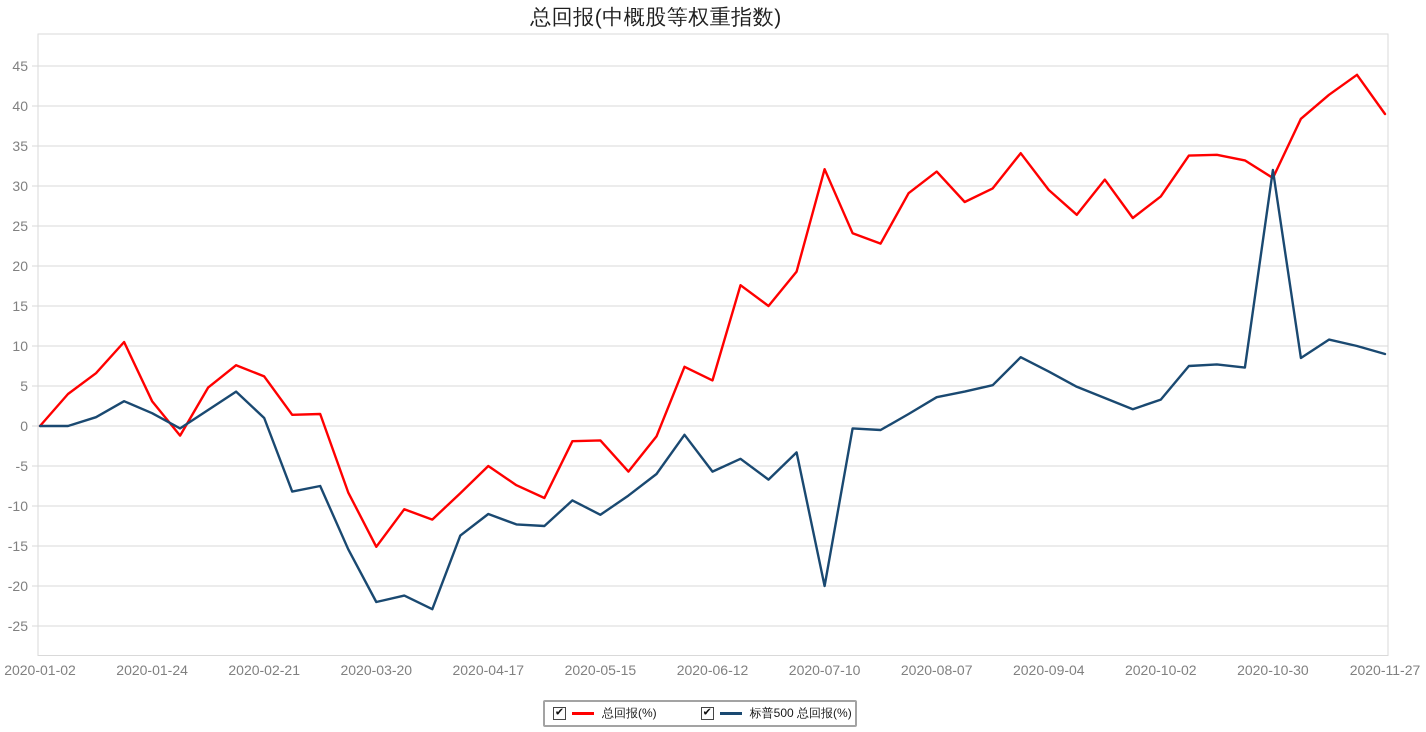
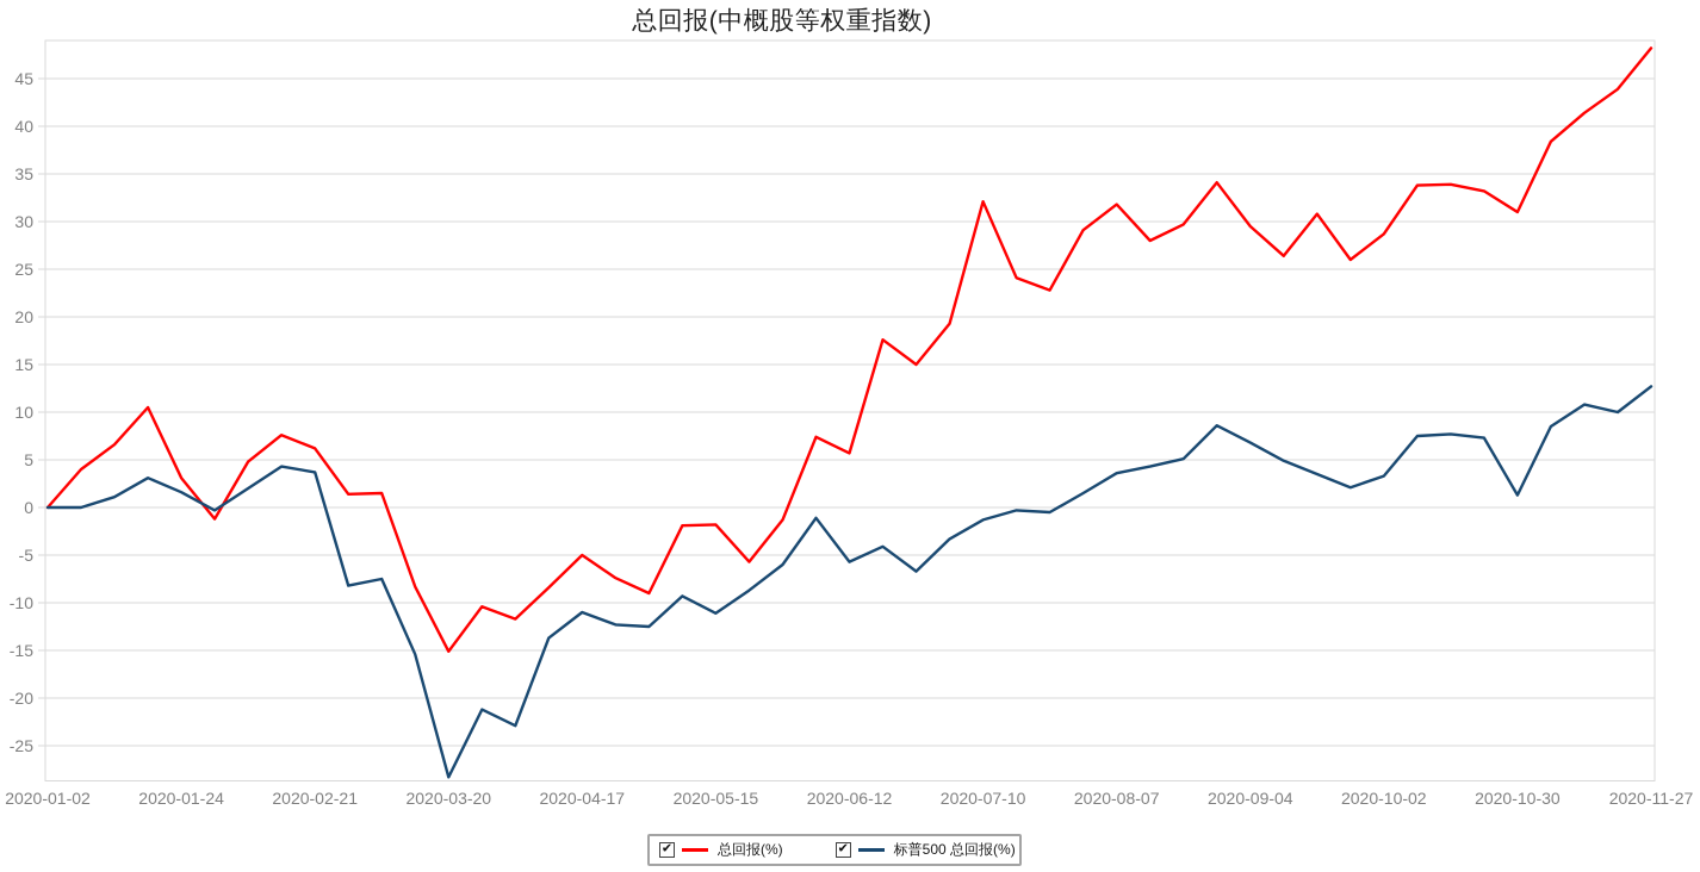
标普500 总回报(%)/2020-02-21: 1 -> 4
标普500 总回报(%)/2020-03-20: -22 -> -28
标普500 总回报(%)/2020-07-10: -20 -> -1
标普500 总回报(%)/2020-10-30: 32 -> 1
总回报(%)/2020-11-27: 39 -> 48
标普500 总回报(%)/2020-11-27: 9 -> 13
